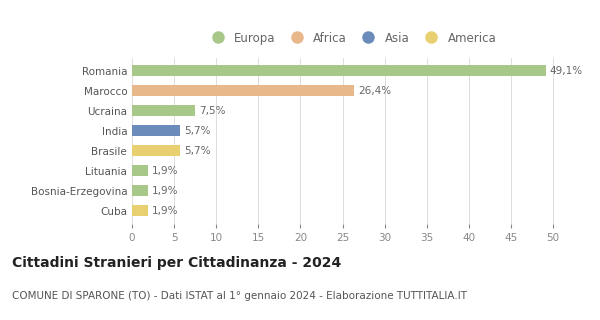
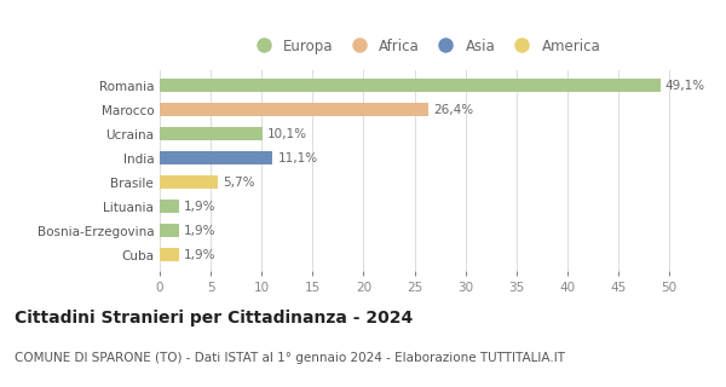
Ucraina: 7,5% -> 10,1%
India: 5,7% -> 11,1%
